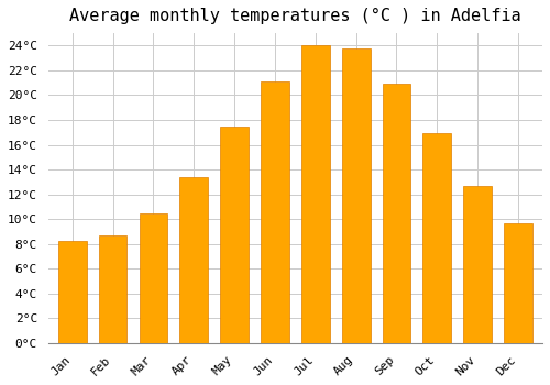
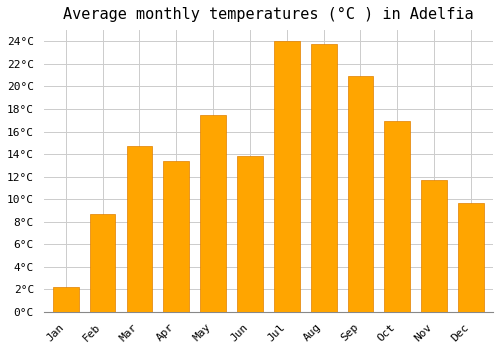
Jan: 8.2°C -> 2.2°C
Mar: 10.5°C -> 14.7°C
Jun: 21.1°C -> 13.8°C
Nov: 12.7°C -> 11.7°C
